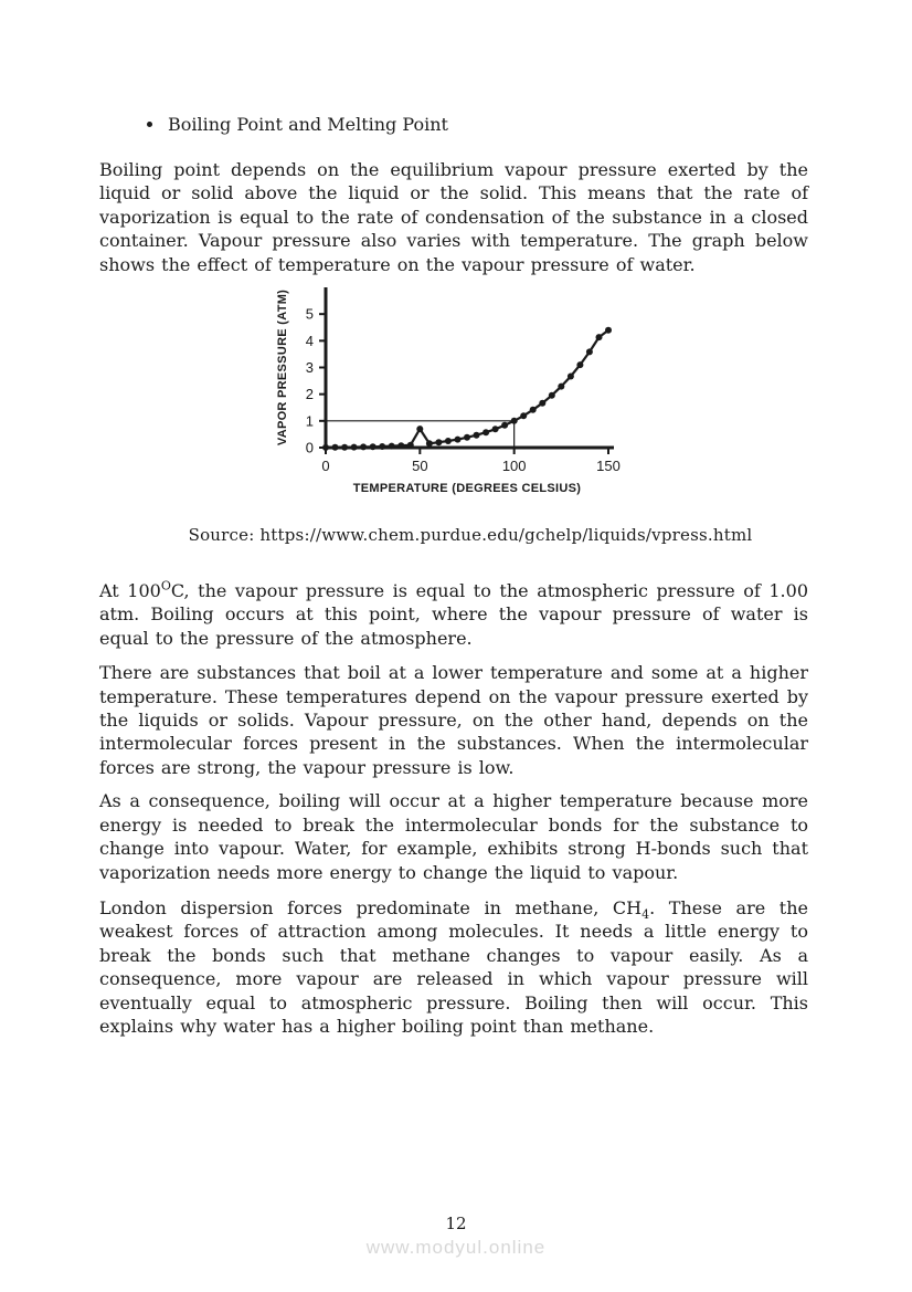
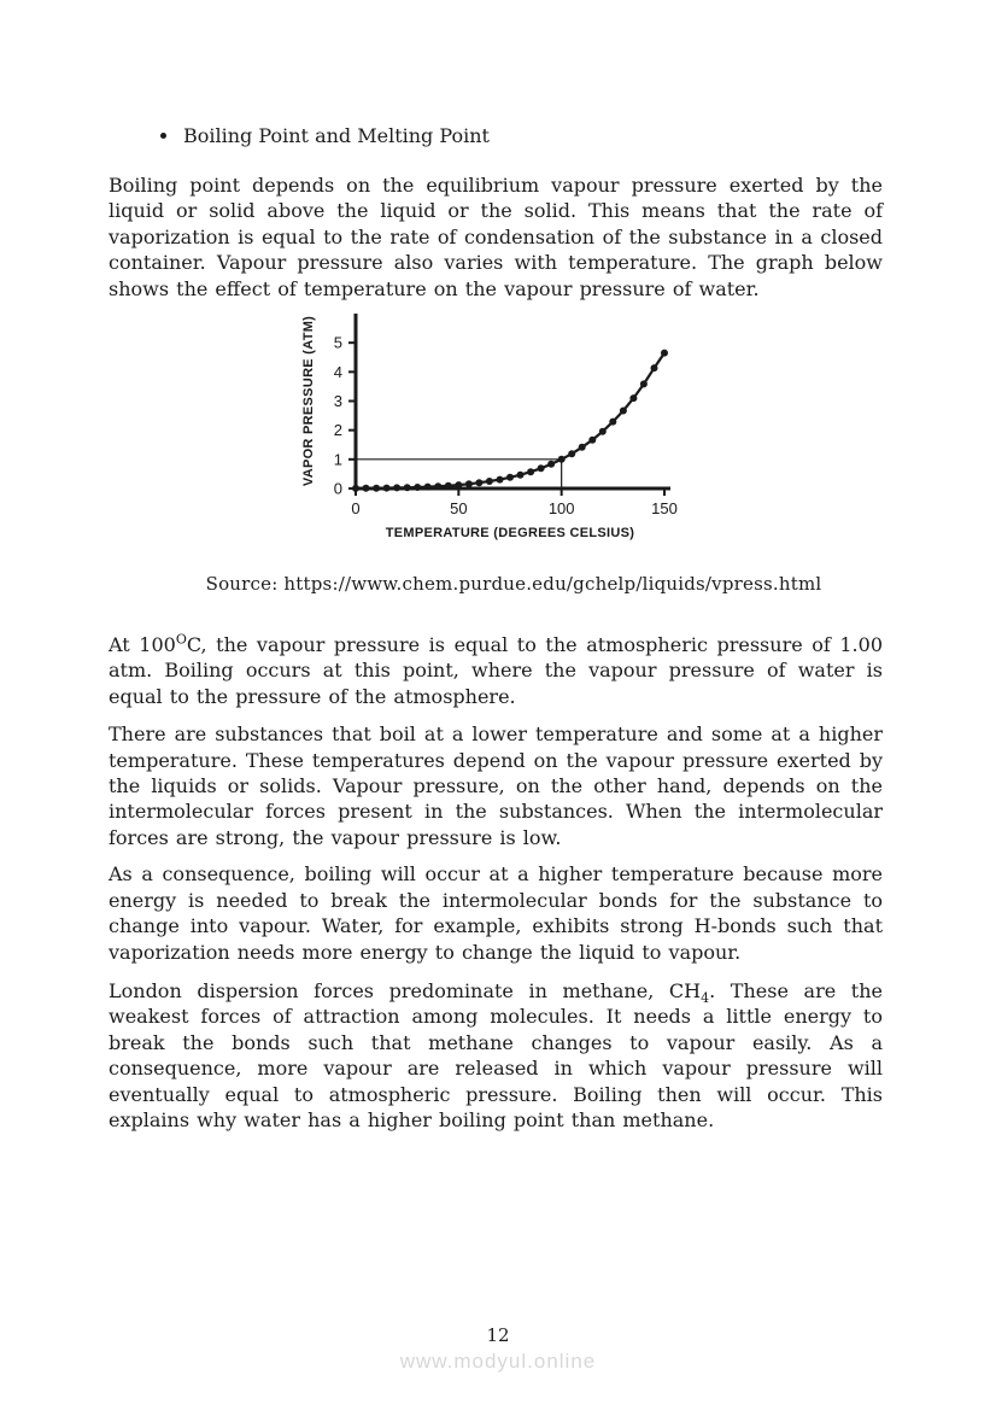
50: 0.7 -> 0.1
150: 4.4 -> 4.7
